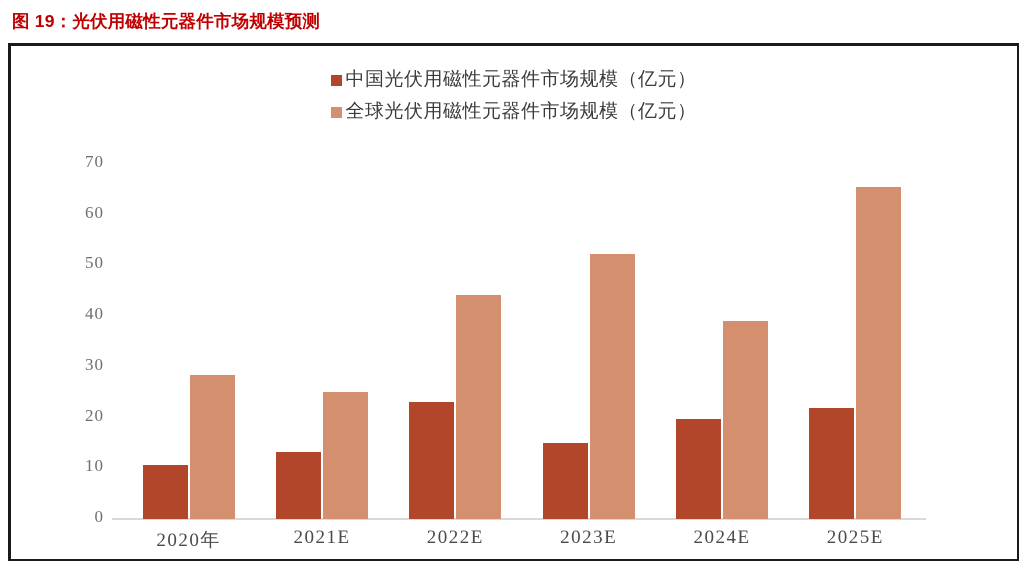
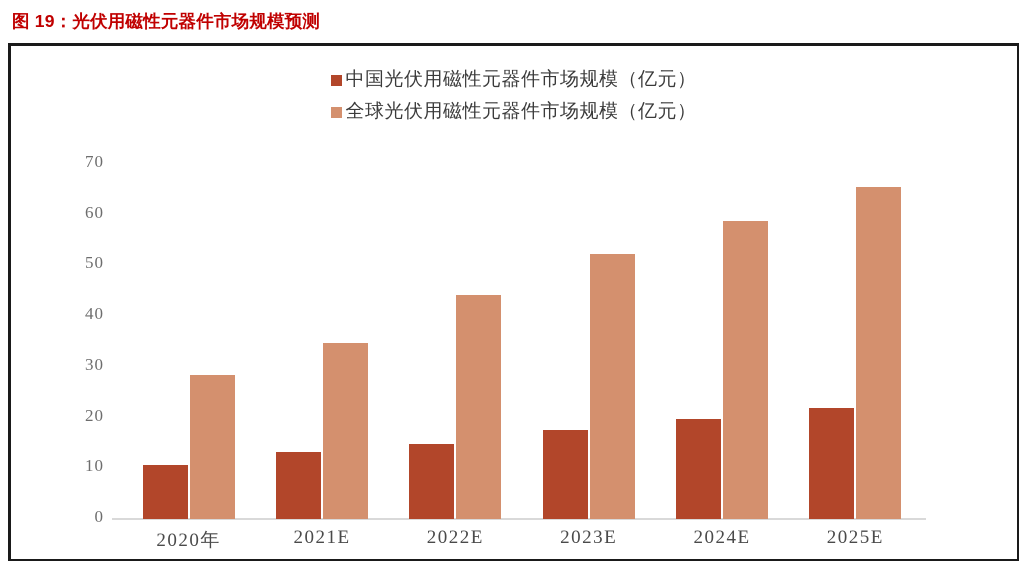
全球光伏用磁性元器件市场规模（亿元）/2021E: 25 -> 35
中国光伏用磁性元器件市场规模（亿元）/2022E: 23 -> 15
中国光伏用磁性元器件市场规模（亿元）/2023E: 15 -> 18
全球光伏用磁性元器件市场规模（亿元）/2024E: 39 -> 59
